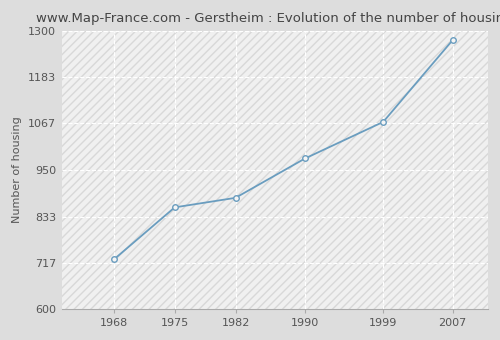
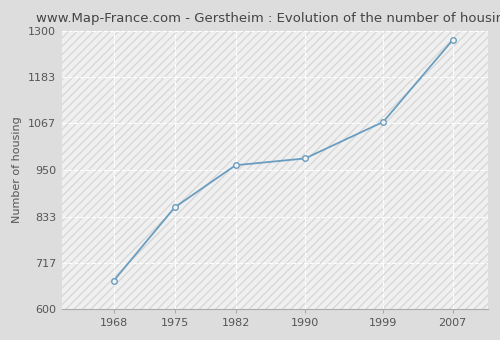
1968: 725 -> 672
1982: 880 -> 962
